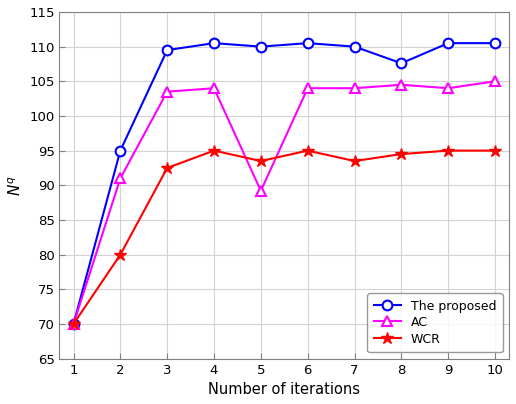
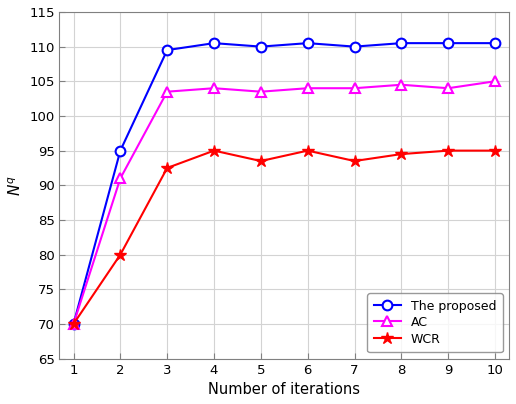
AC/5: 89.2 -> 103.5
The proposed/8: 107.6 -> 110.5
